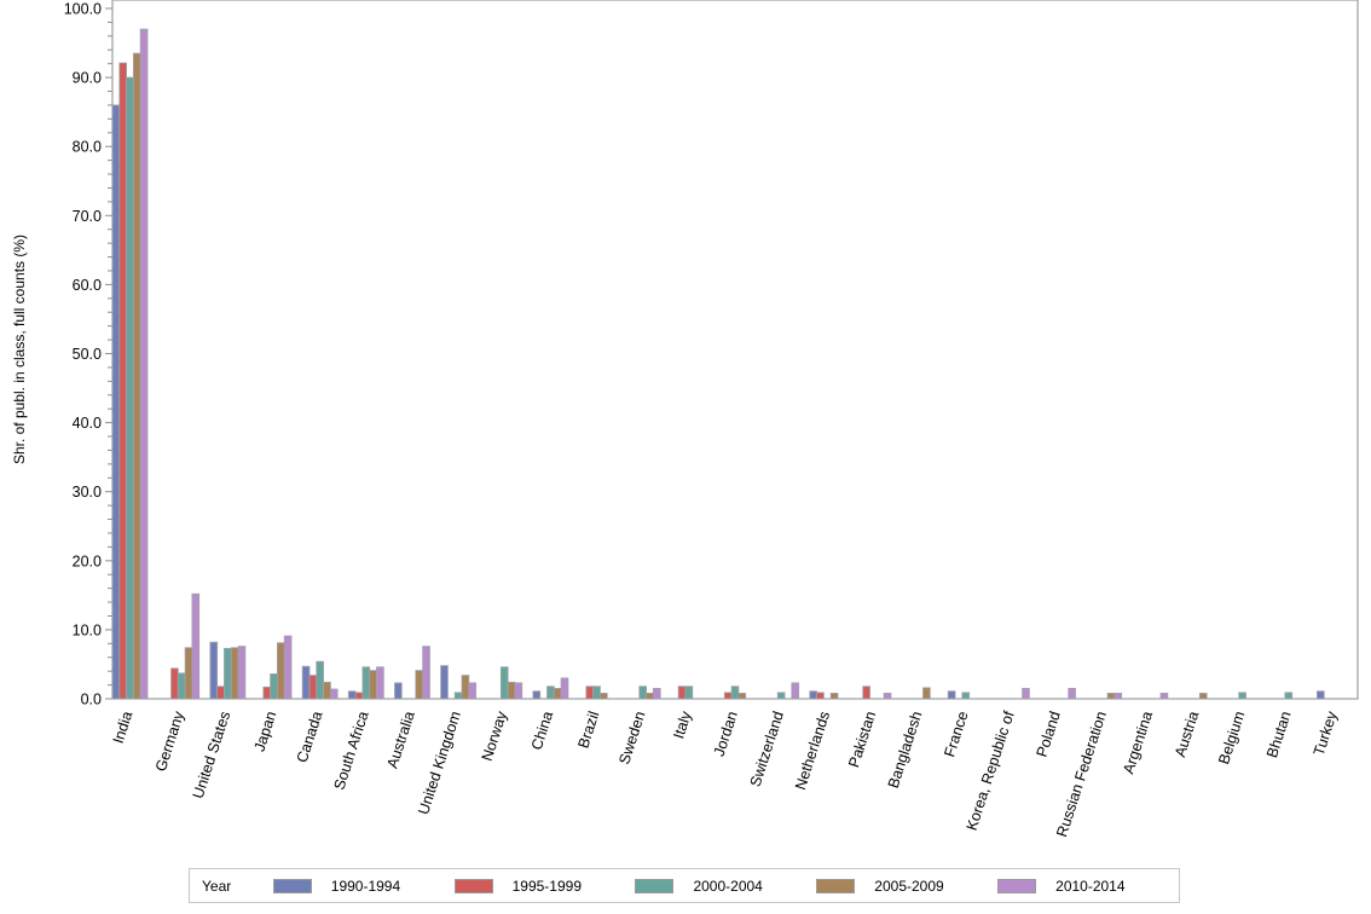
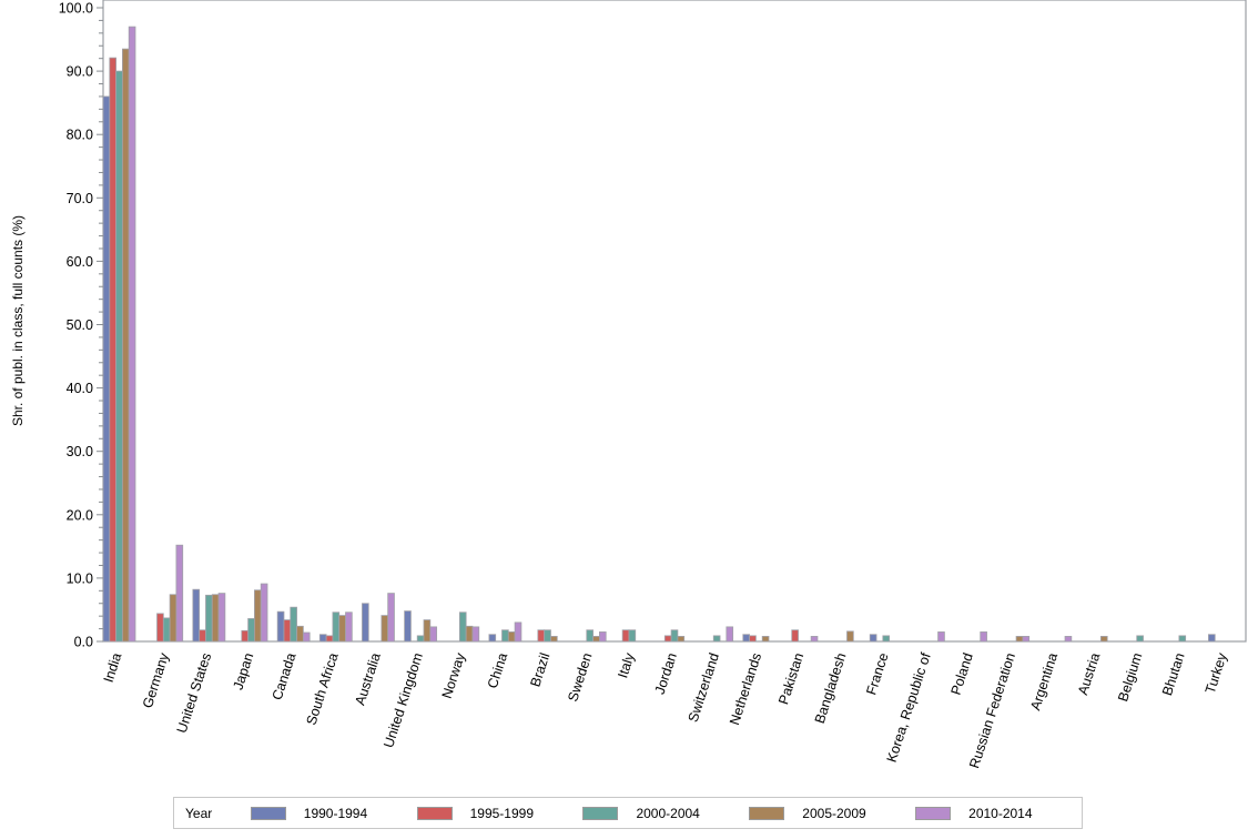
1990-1994/Australia: 2 -> 6
